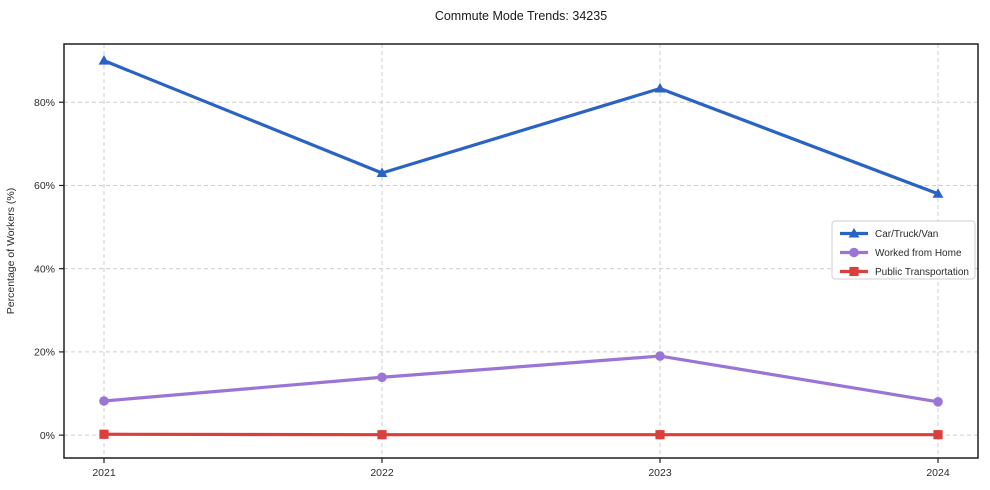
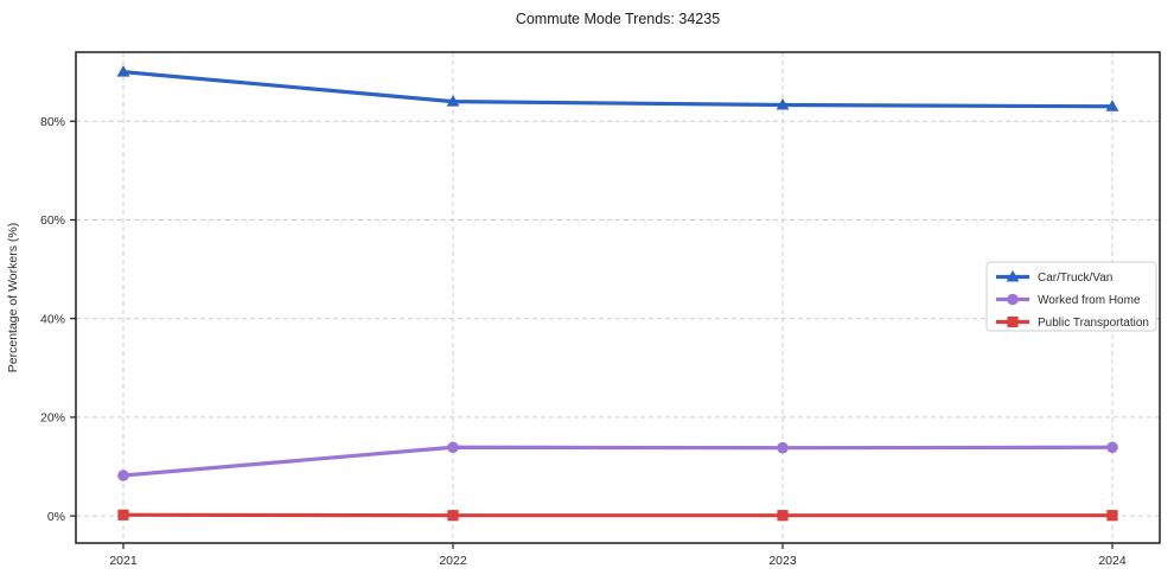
Car/Truck/Van/2022: 63% -> 84%
Worked from Home/2023: 19% -> 14%
Car/Truck/Van/2024: 58% -> 83%
Worked from Home/2024: 8% -> 14%
